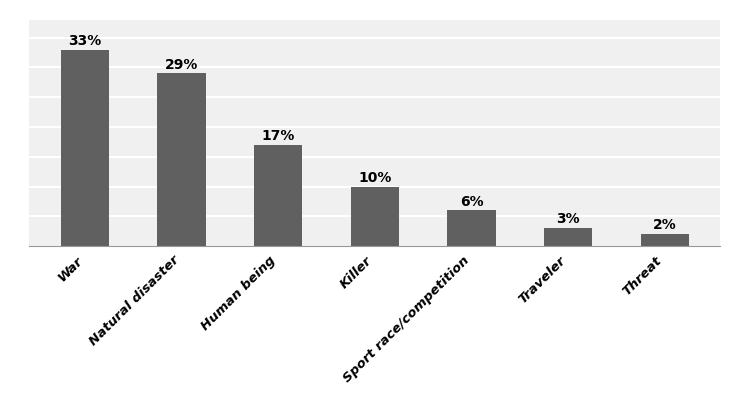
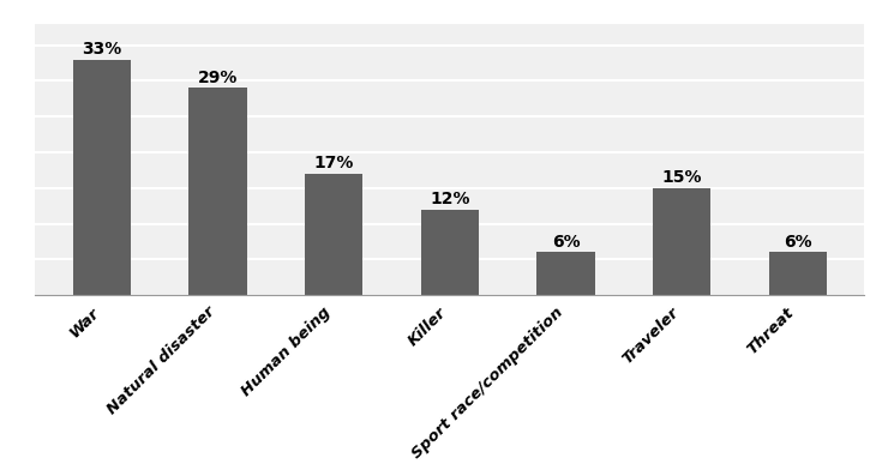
Killer: 10% -> 12%
Traveler: 3% -> 15%
Threat: 2% -> 6%
